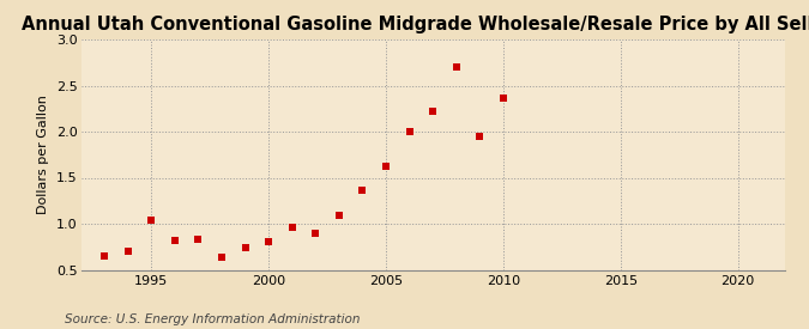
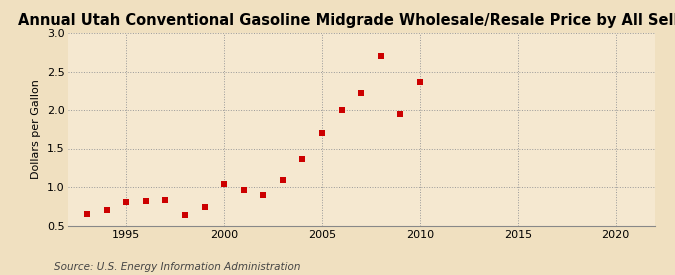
1995: 1.04 -> 0.80
2000: 0.80 -> 1.04
2005: 1.62 -> 1.70
